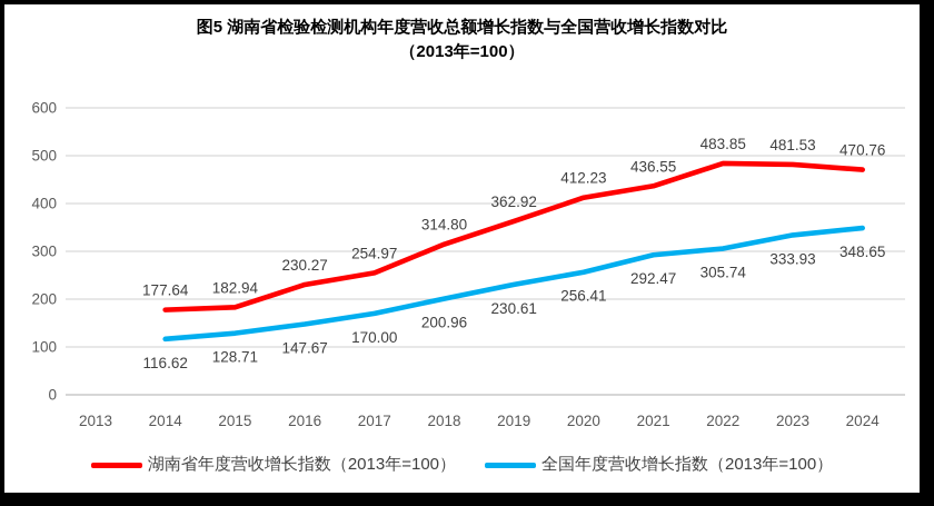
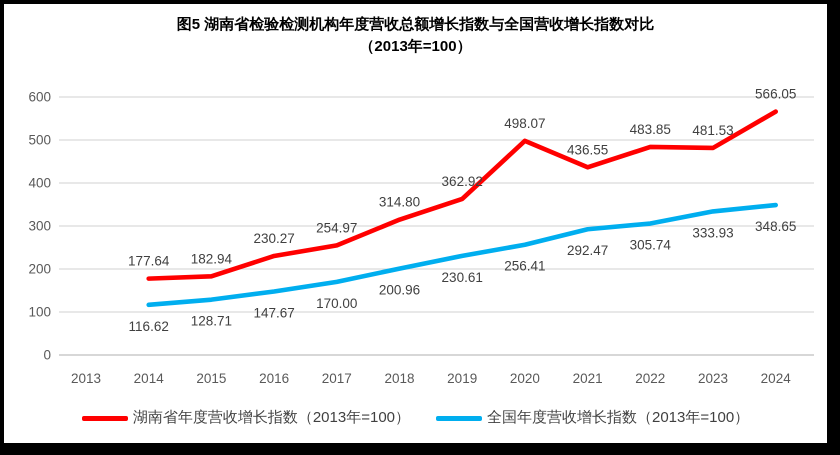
湖南省年度营收增长指数（2013年=100）/2020: 412.23 -> 498.07
湖南省年度营收增长指数（2013年=100）/2024: 470.76 -> 566.05
